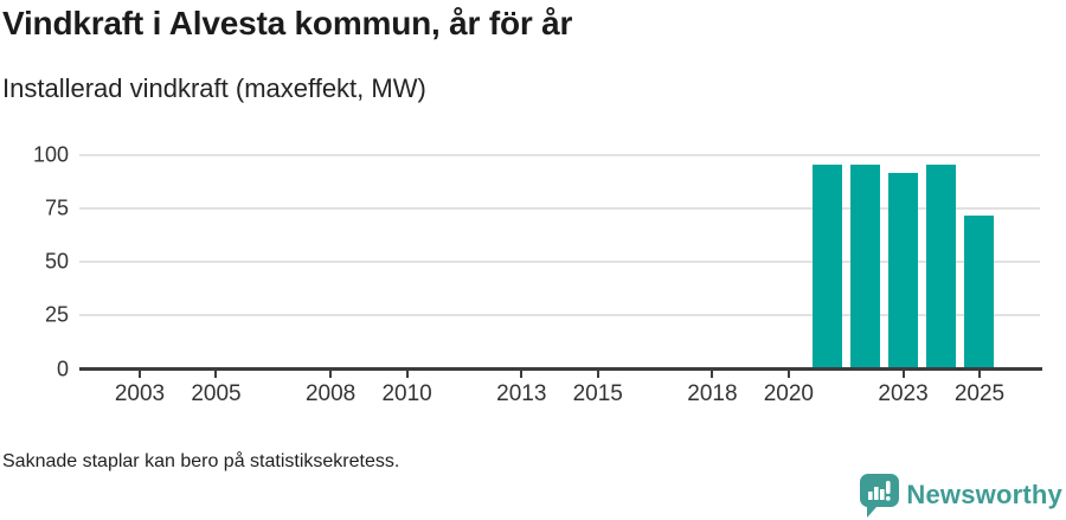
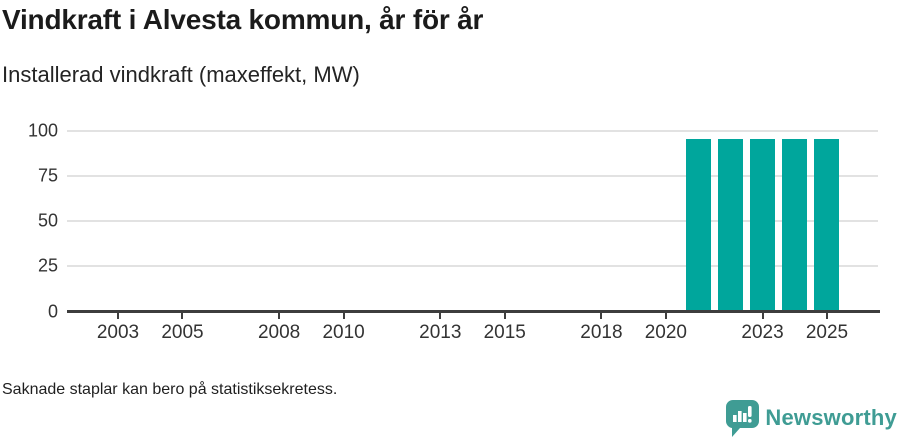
2023: 91 -> 95
2025: 71 -> 95
